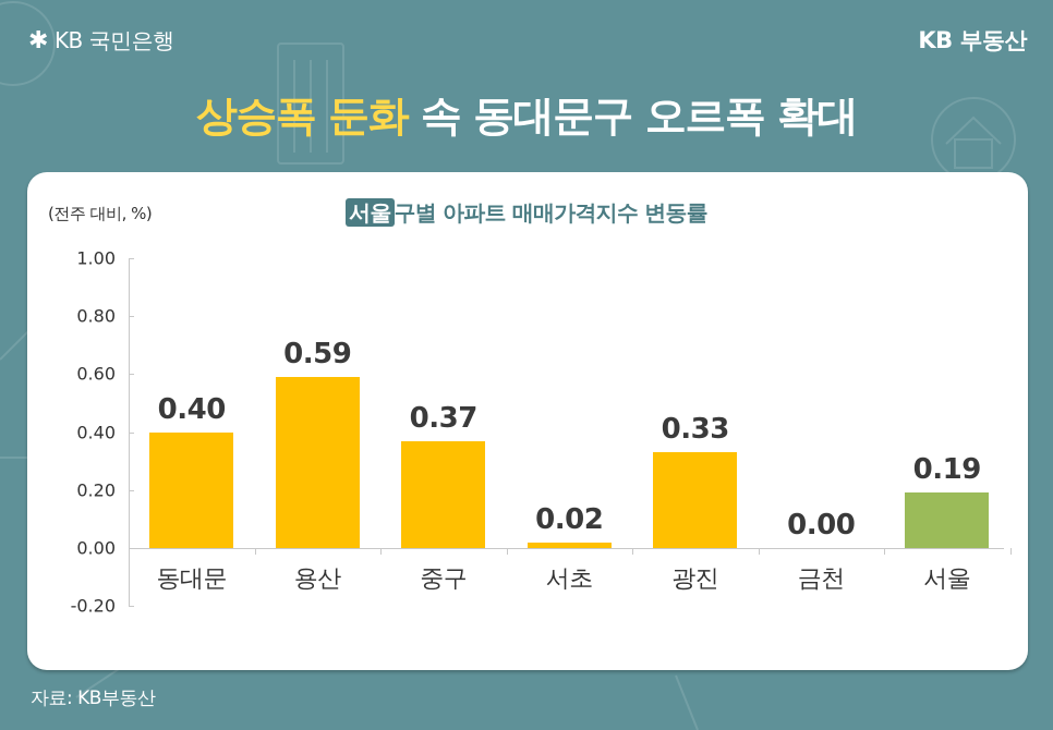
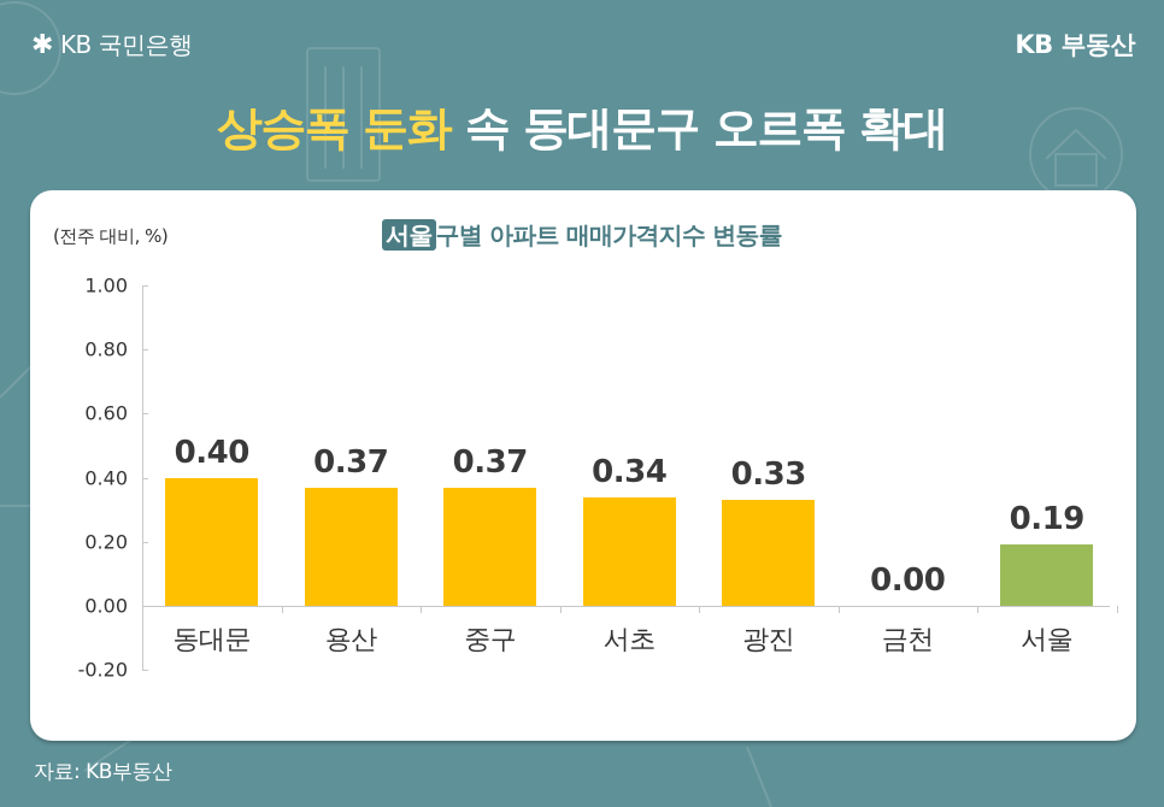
용산: 0.59 -> 0.37
서초: 0.02 -> 0.34
